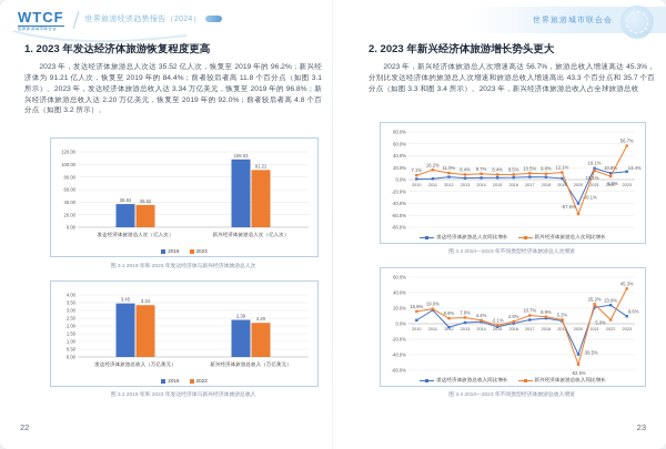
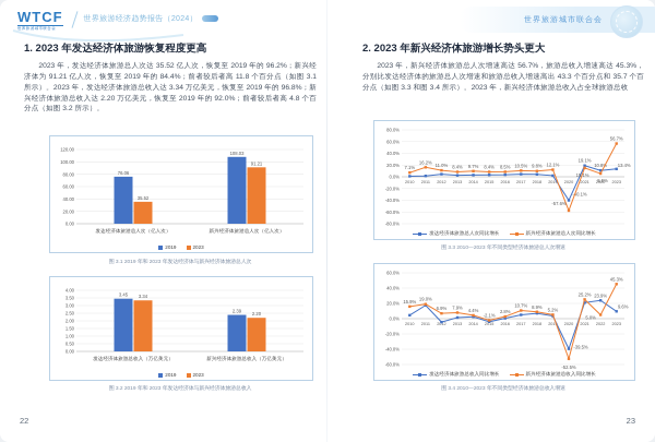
图 3.1 2019 年和 2023 年发达经济体与新兴经济体旅游总人次/2019/发达经济体旅游总人次（亿人次）: 36.94 -> 76.06
